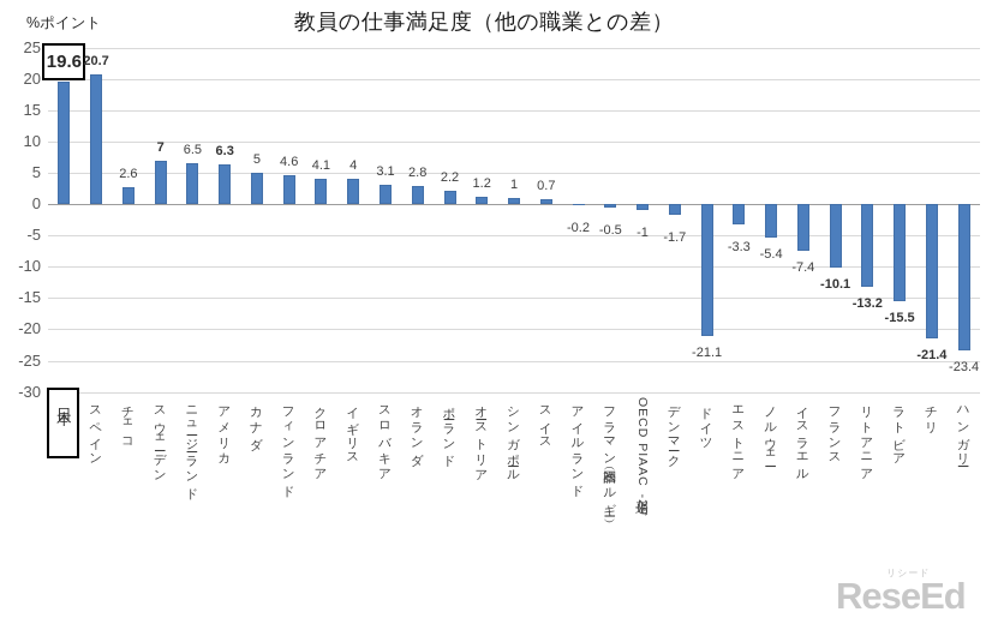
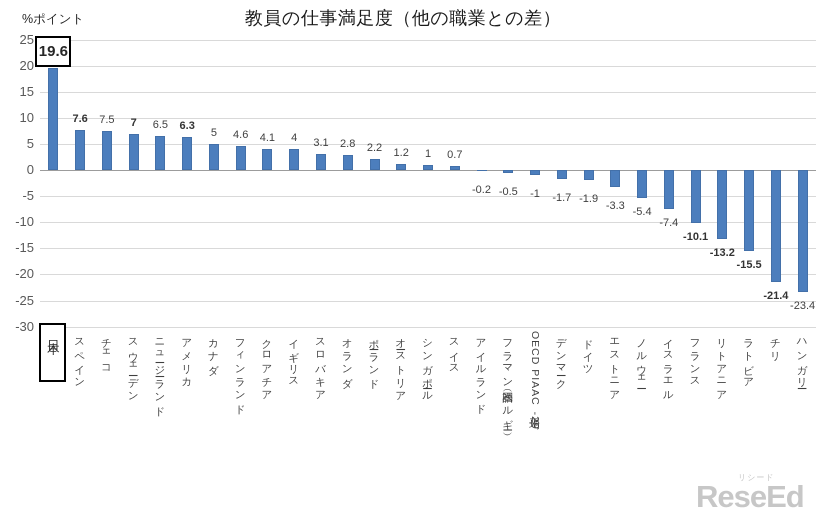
スペイン: 20.7 -> 7.6
チェコ: 2.6 -> 7.5
ドイツ: -21.1 -> -1.9
